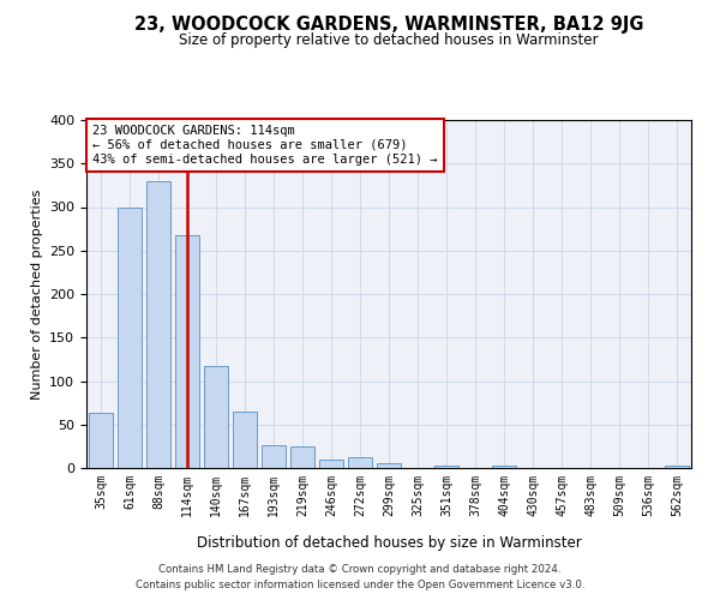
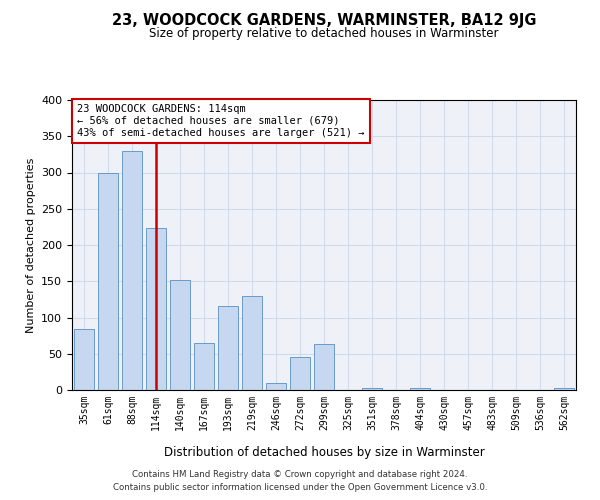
35sqm: 63 -> 84
114sqm: 267 -> 224
140sqm: 117 -> 152
193sqm: 26 -> 116
219sqm: 25 -> 130
272sqm: 12 -> 46
299sqm: 5 -> 64
